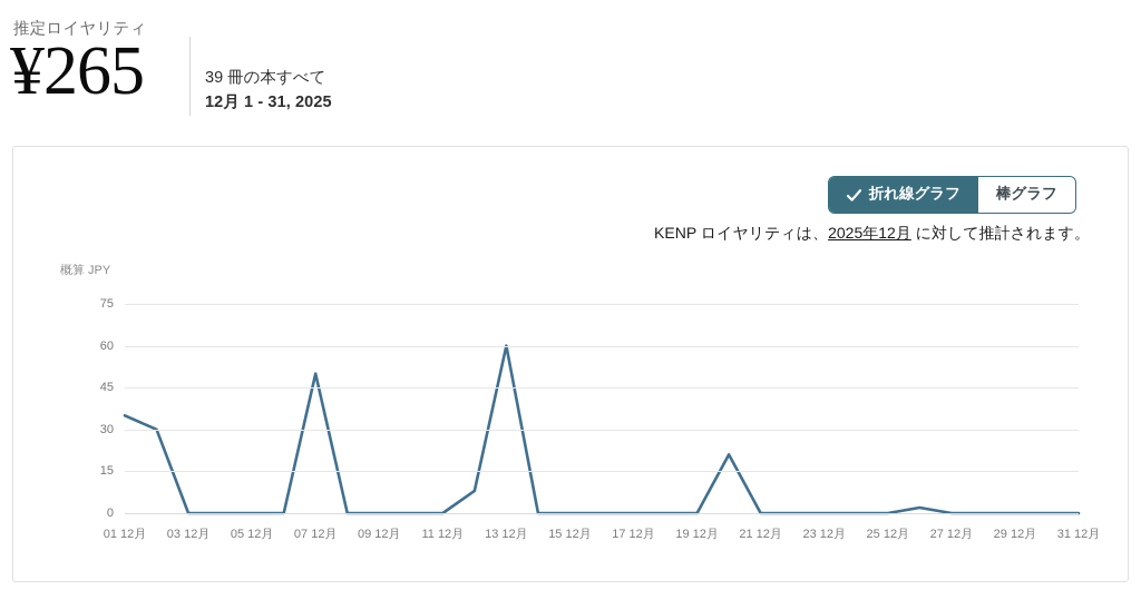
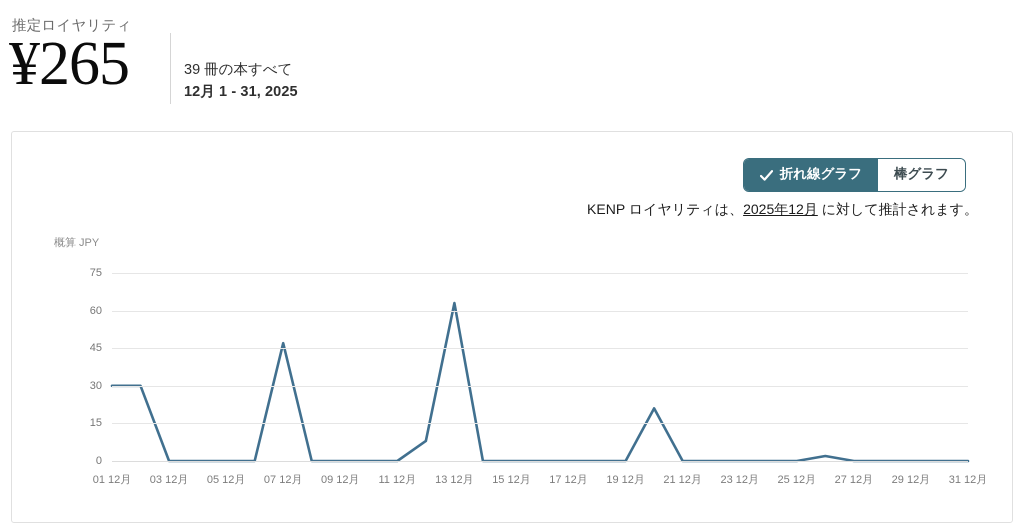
01 12月: 35 -> 30
07 12月: 50 -> 47
13 12月: 60 -> 63
